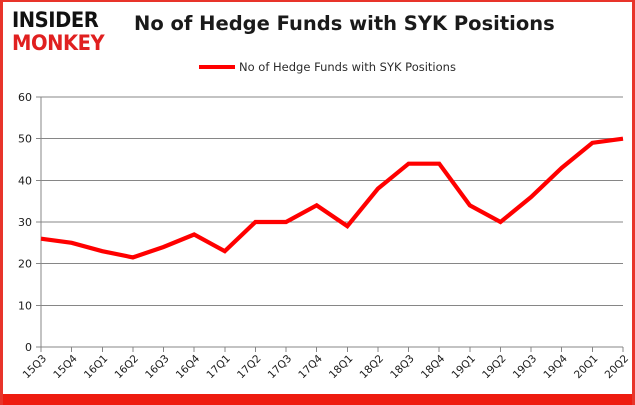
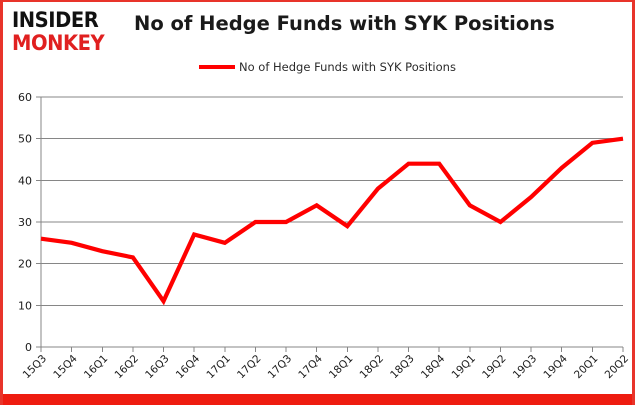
16Q3: 24 -> 11
17Q1: 23 -> 25
